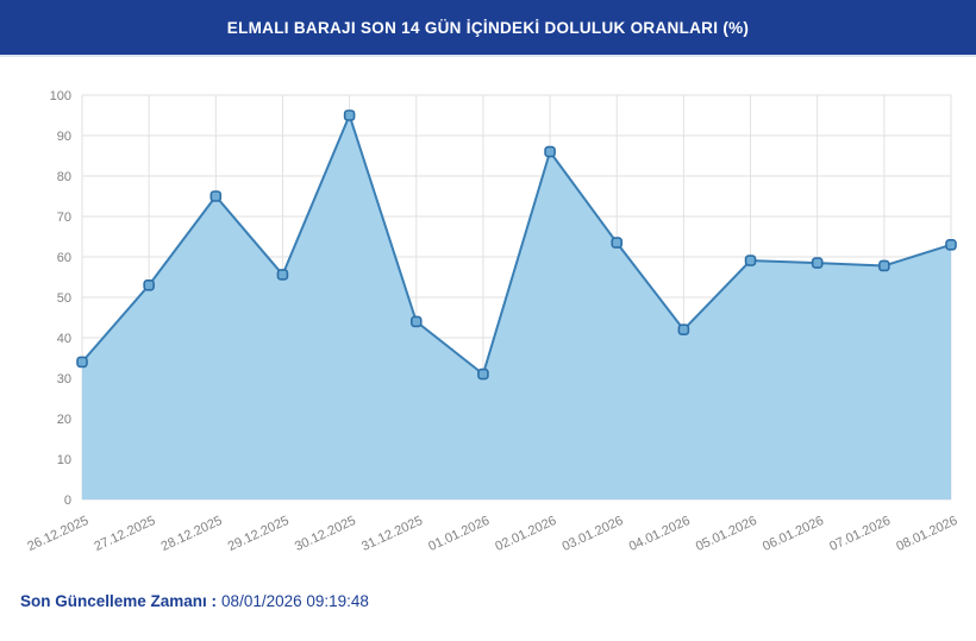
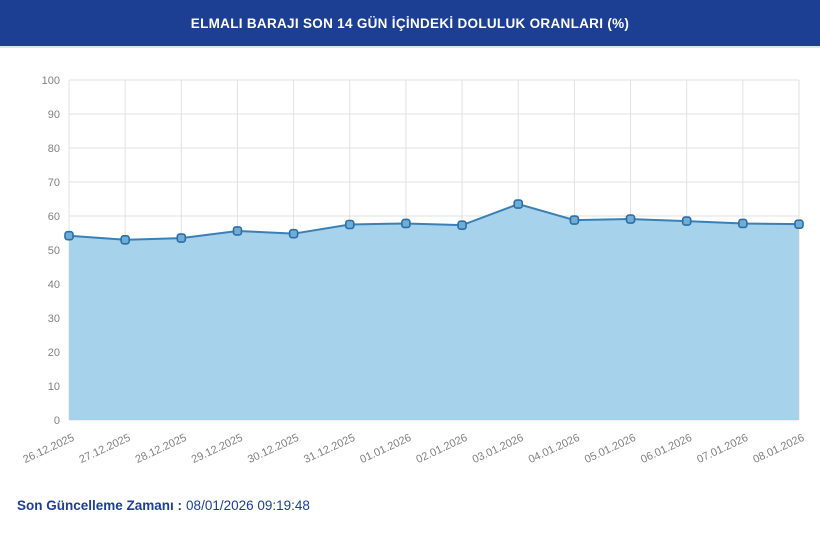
26.12.2025: 34 -> 54
28.12.2025: 75 -> 54
30.12.2025: 95 -> 55
31.12.2025: 44 -> 58
01.01.2026: 31 -> 58
02.01.2026: 86 -> 57
04.01.2026: 42 -> 59
08.01.2026: 63 -> 58
